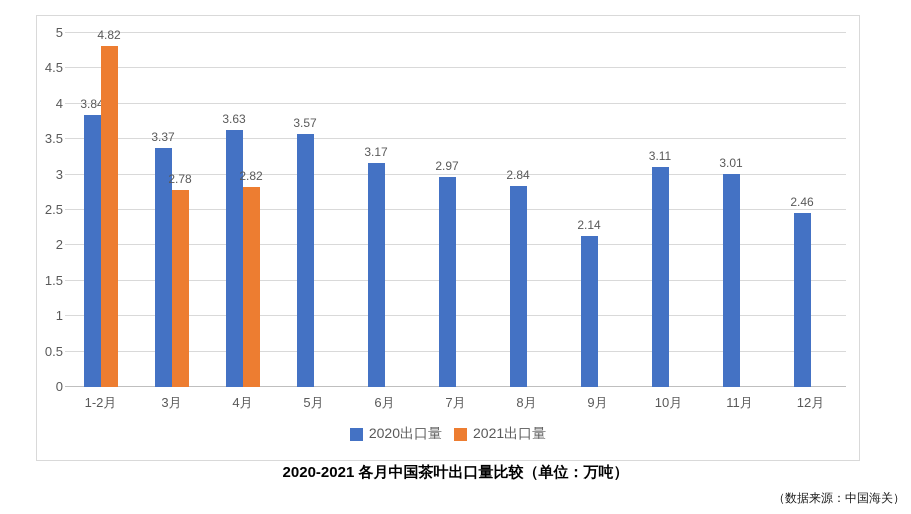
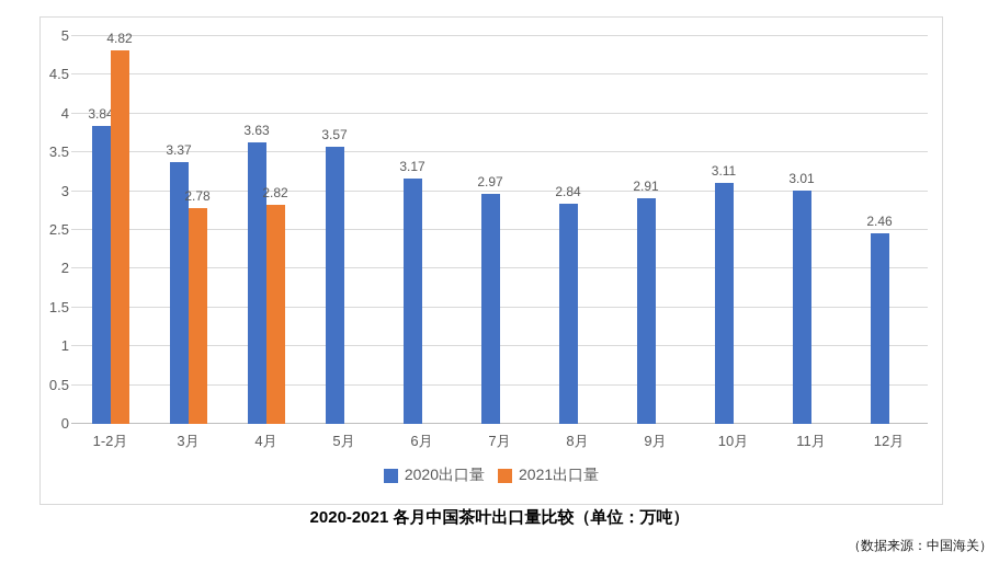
2020出口量/9月: 2.14 -> 2.91
